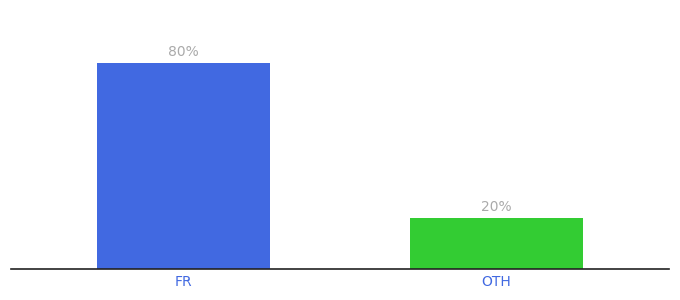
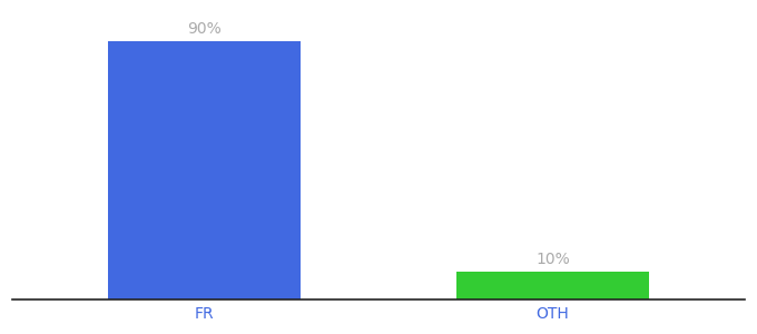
FR: 80% -> 90%
OTH: 20% -> 10%
